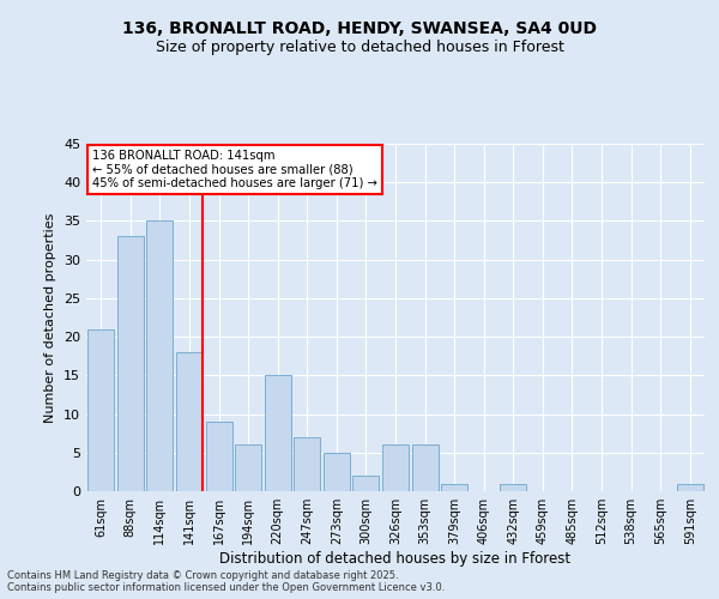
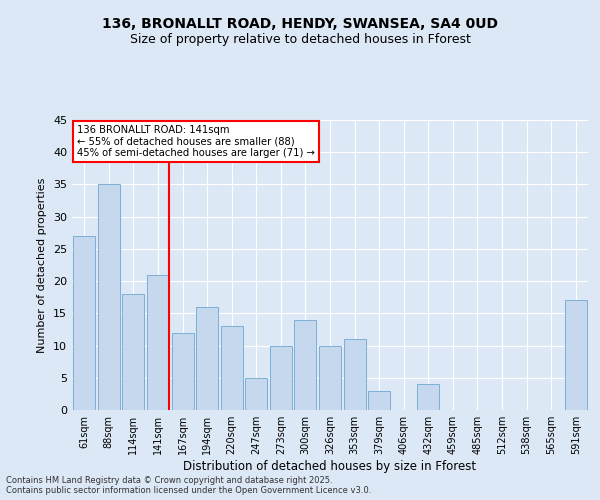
61sqm: 21 -> 27
88sqm: 33 -> 35
114sqm: 35 -> 18
141sqm: 18 -> 21
167sqm: 9 -> 12
194sqm: 6 -> 16
220sqm: 15 -> 13
247sqm: 7 -> 5
273sqm: 5 -> 10
300sqm: 2 -> 14
326sqm: 6 -> 10
353sqm: 6 -> 11
379sqm: 1 -> 3
432sqm: 1 -> 4
591sqm: 1 -> 17
